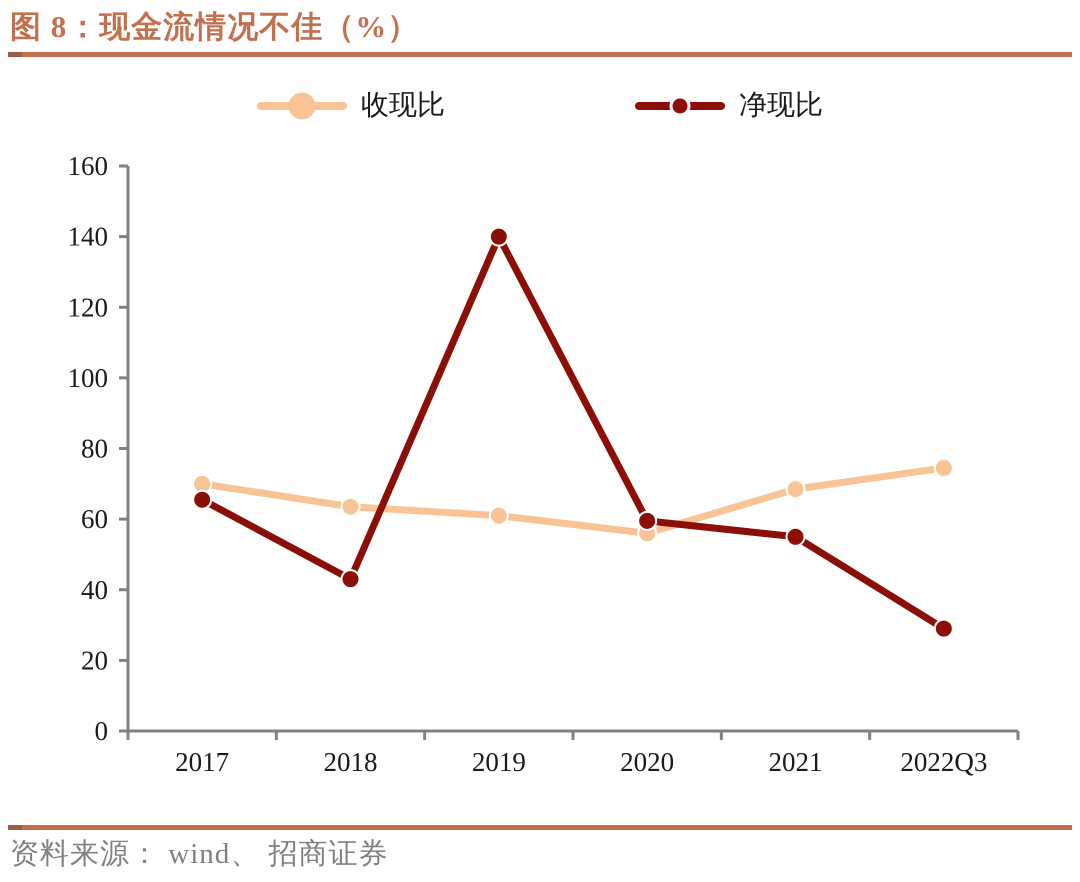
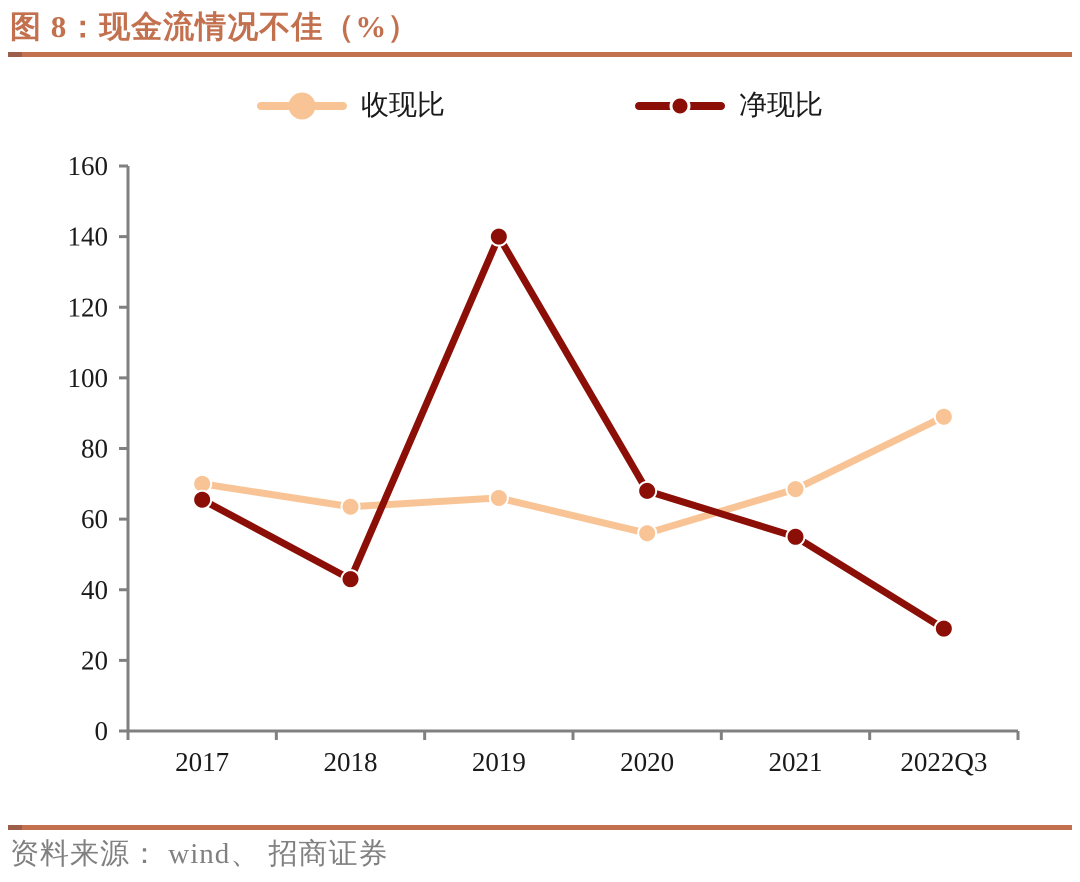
收现比/2019: 61 -> 66
净现比/2020: 60 -> 68
收现比/2022Q3: 74 -> 89
